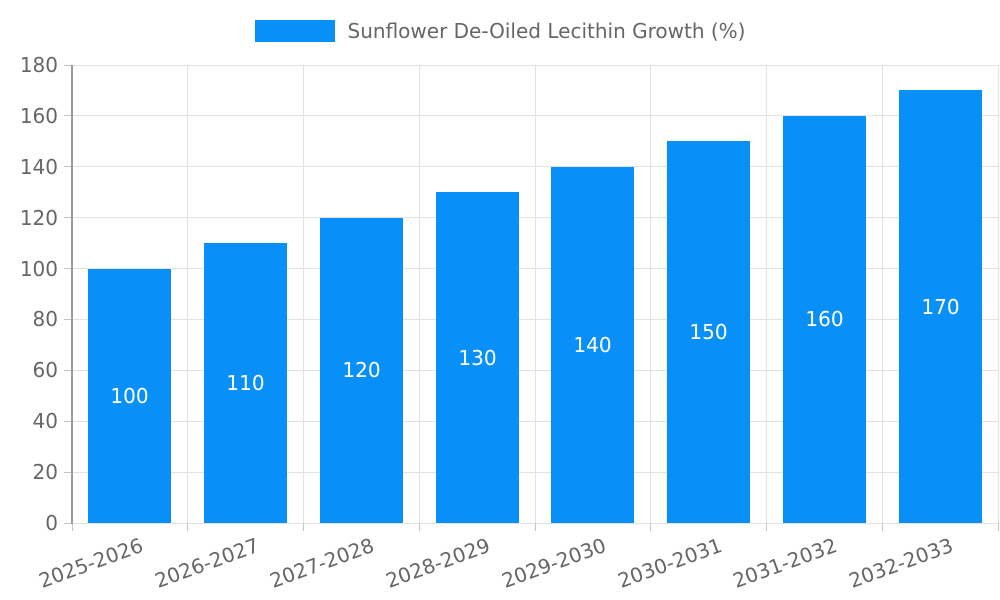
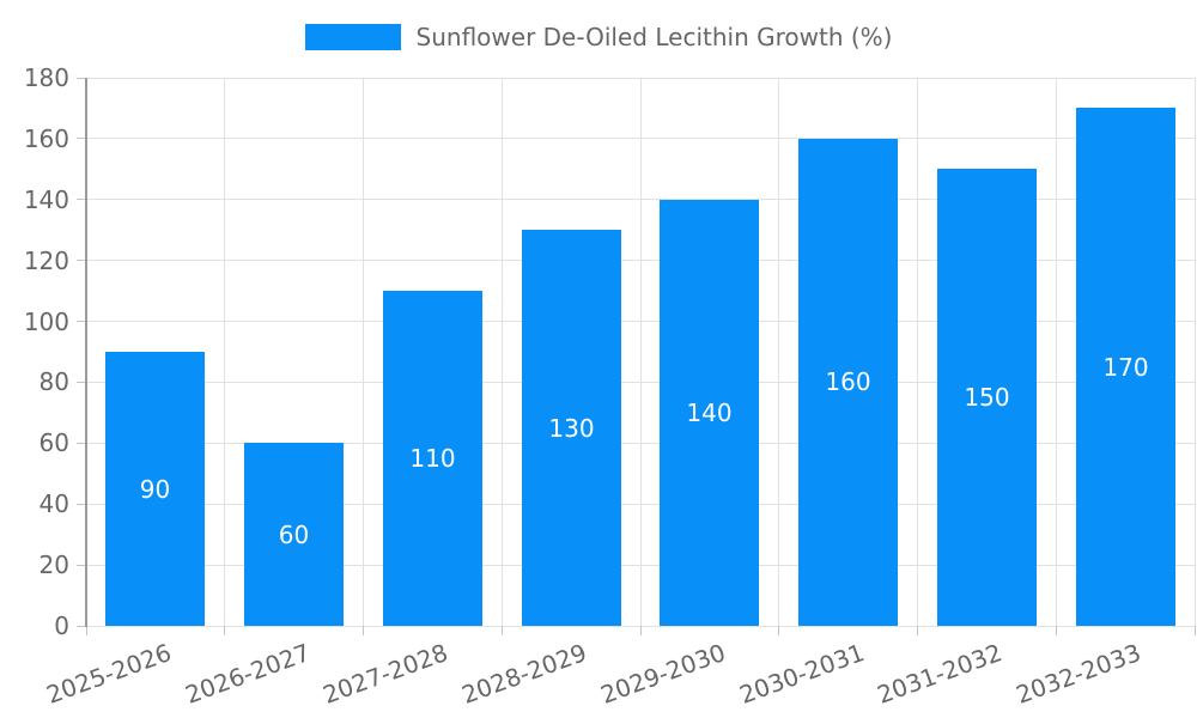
2025-2026: 100 -> 90
2026-2027: 110 -> 60
2027-2028: 120 -> 110
2030-2031: 150 -> 160
2031-2032: 160 -> 150
